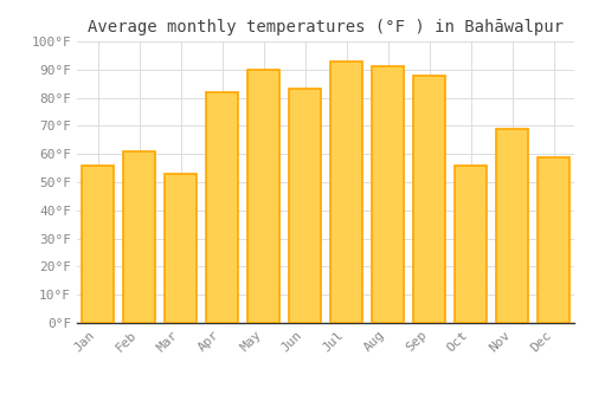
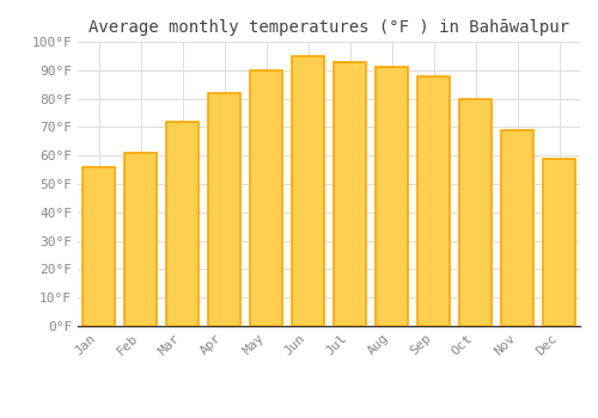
Mar: 53°F -> 72°F
Jun: 83°F -> 95°F
Oct: 56°F -> 80°F
